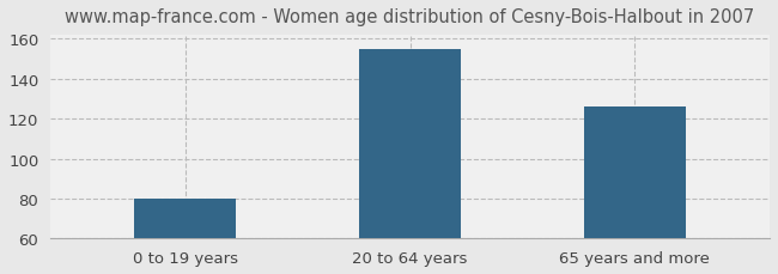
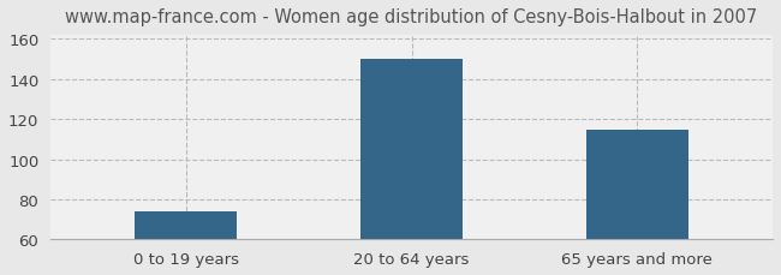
0 to 19 years: 80 -> 74
20 to 64 years: 155 -> 150
65 years and more: 126 -> 115
